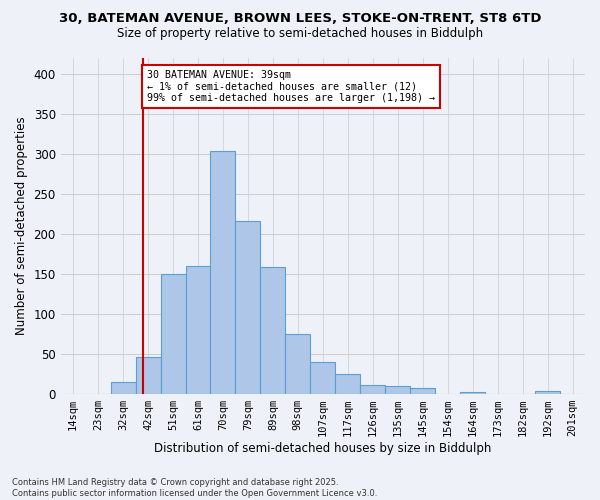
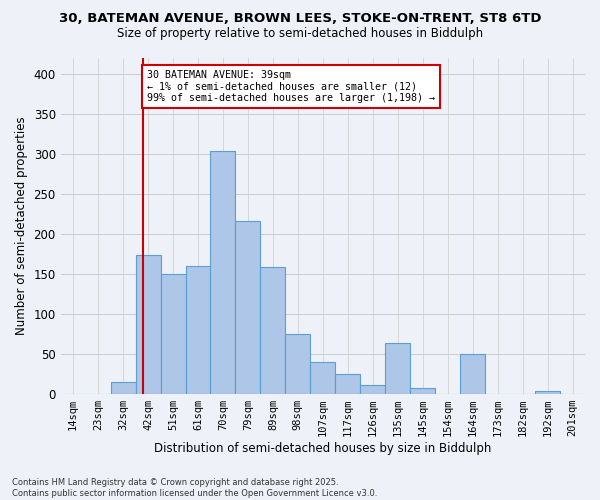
42sqm: 46 -> 174
135sqm: 10 -> 64
164sqm: 3 -> 50
